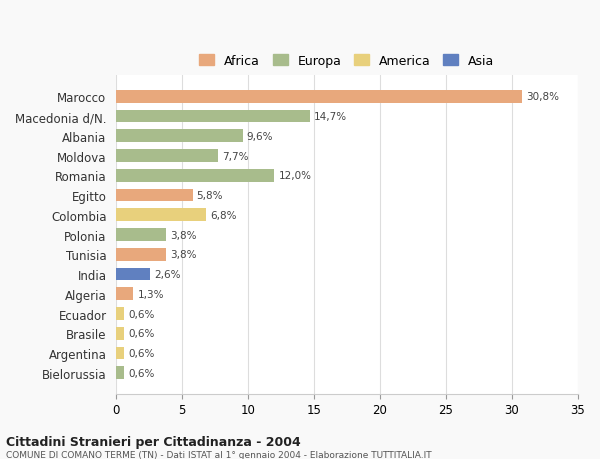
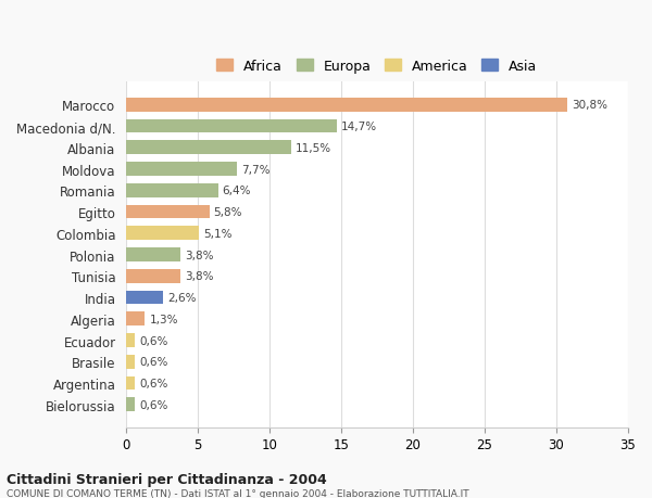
Albania: 9,6% -> 11,5%
Romania: 12,0% -> 6,4%
Colombia: 6,8% -> 5,1%
